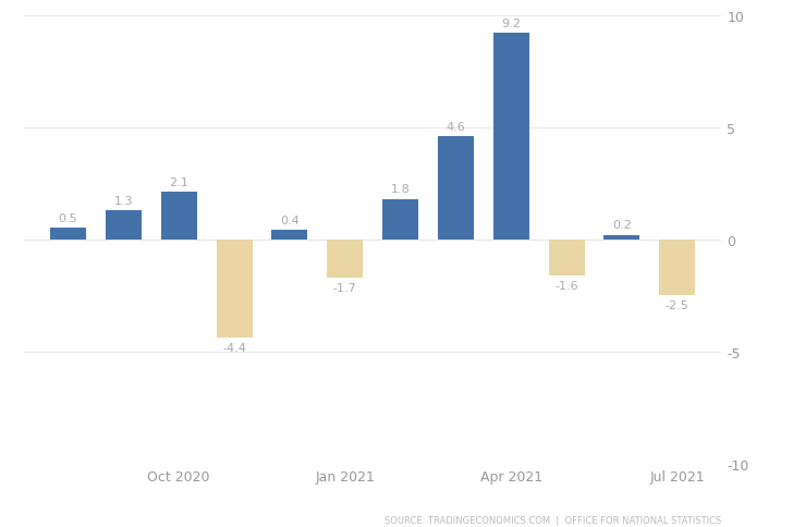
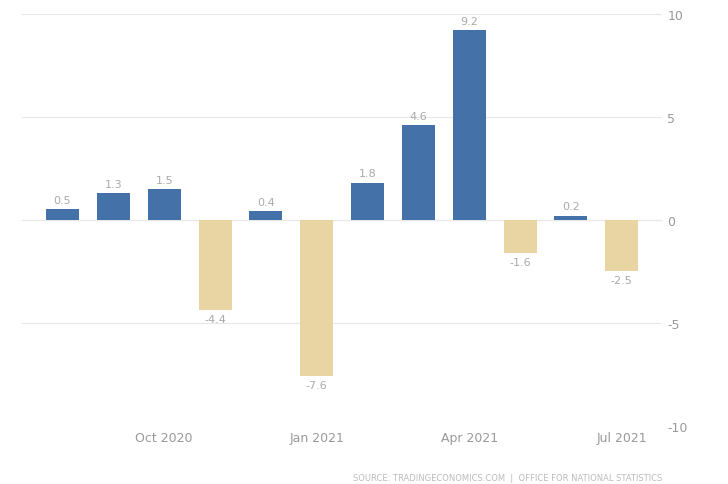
Oct 2020: 2.1 -> 1.5
Jan 2021: -1.7 -> -7.6
